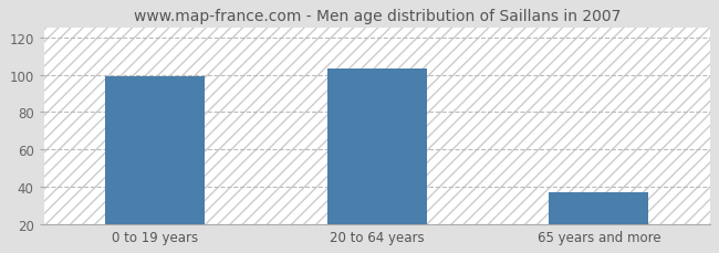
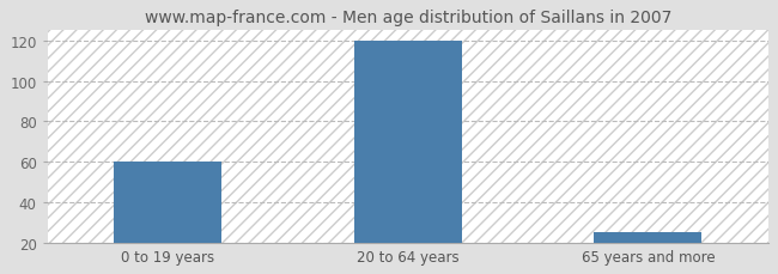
0 to 19 years: 99 -> 60
20 to 64 years: 103 -> 120
65 years and more: 37 -> 25
